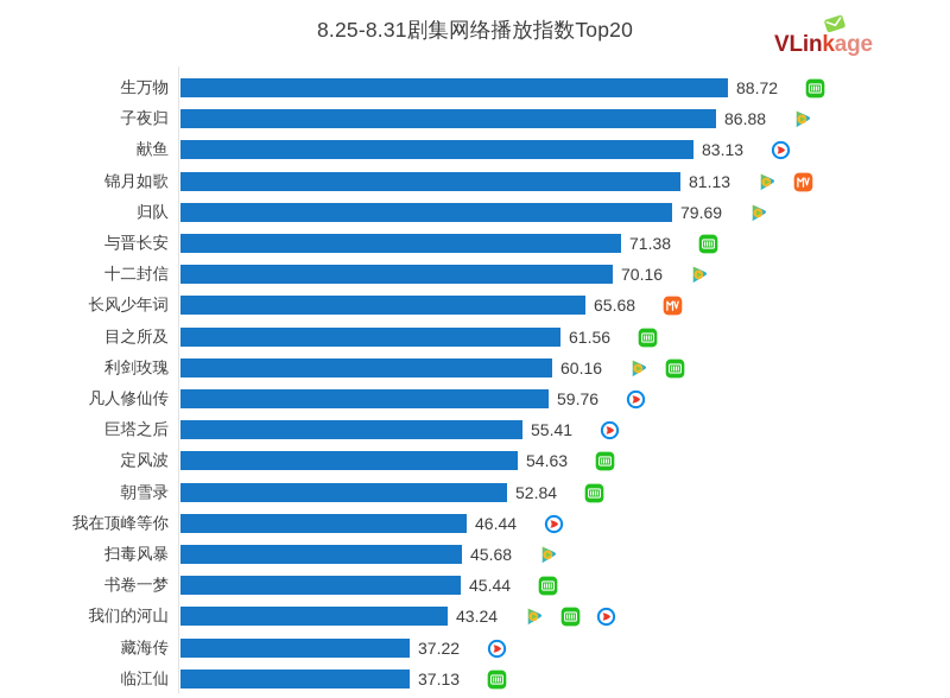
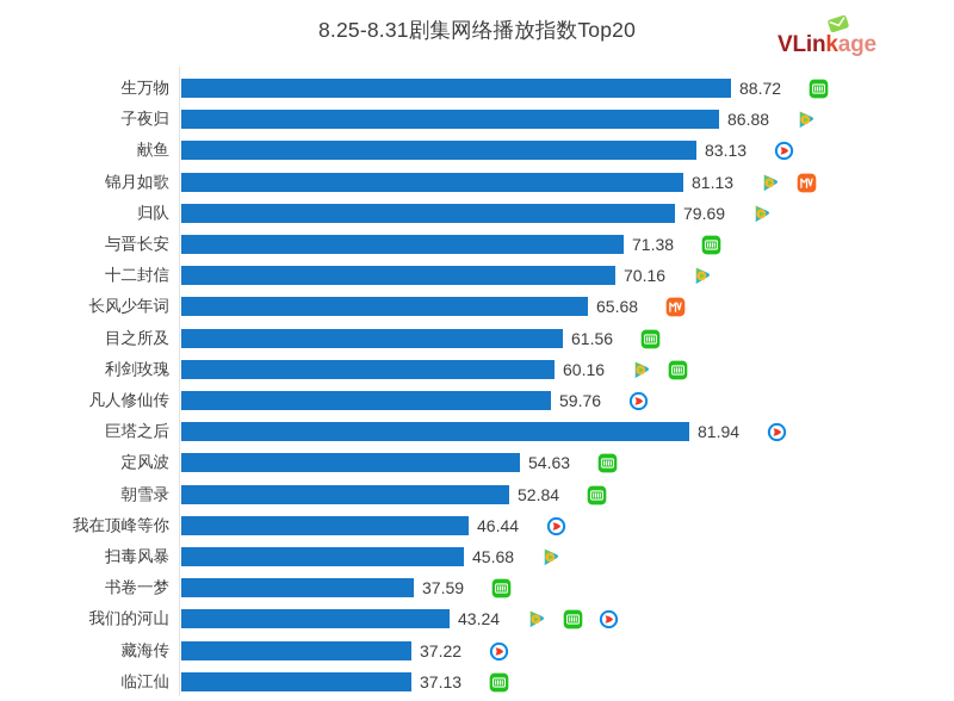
巨塔之后: 55.41 -> 81.94
书卷一梦: 45.44 -> 37.59
